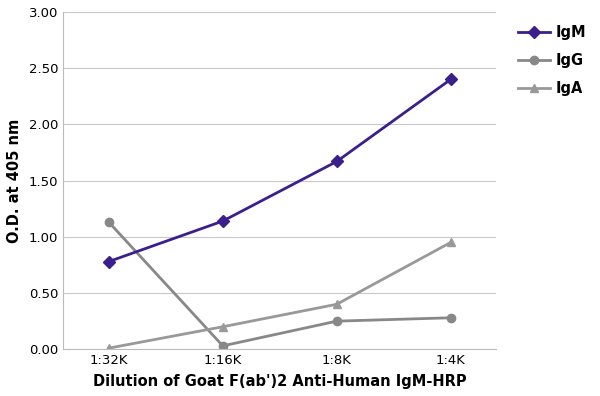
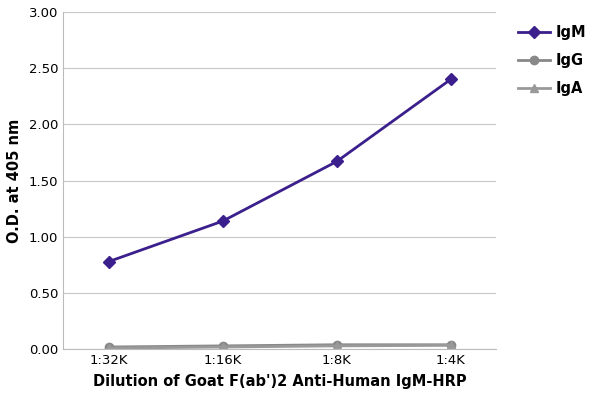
IgG/1:32K: 1.13 -> 0.02
IgA/1:16K: 0.20 -> 0.02
IgG/1:8K: 0.25 -> 0.04
IgA/1:8K: 0.40 -> 0.03
IgG/1:4K: 0.28 -> 0.04
IgA/1:4K: 0.95 -> 0.04
